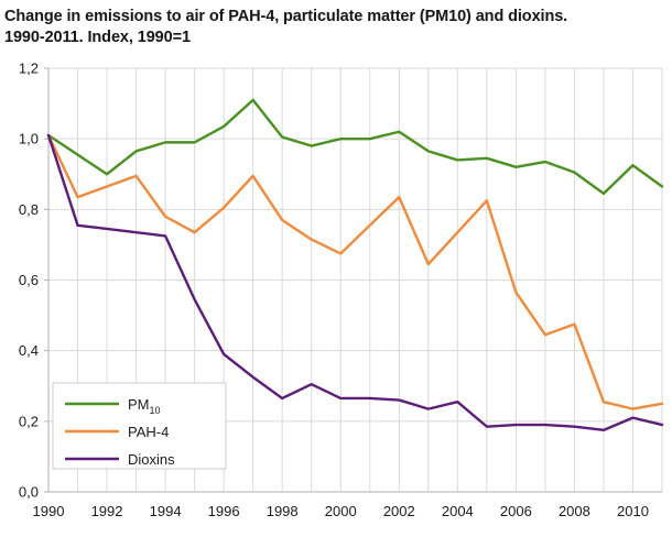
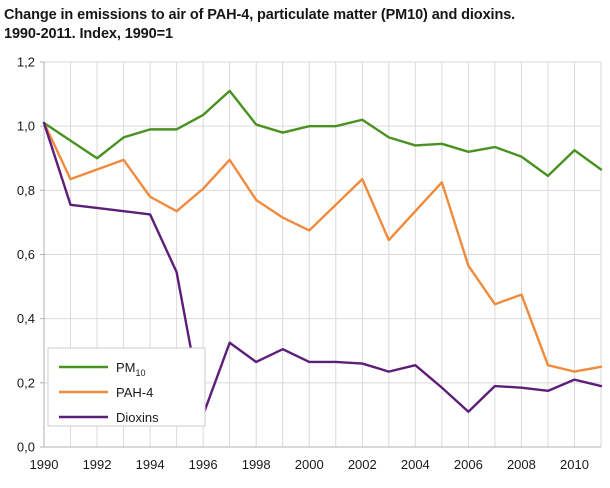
Dioxins/1996: 0,39 -> 0,10
Dioxins/2006: 0,19 -> 0,11
